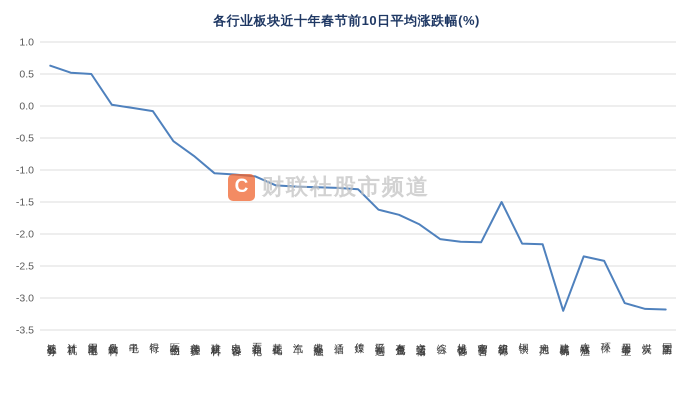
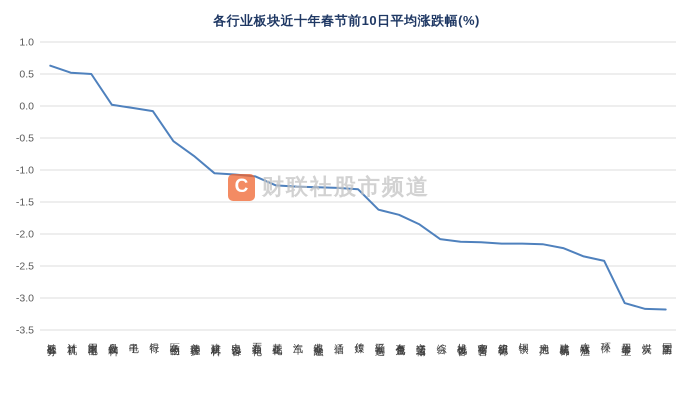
纺织服饰: -1.5 -> -2.1
建筑装饰: -3.2 -> -2.2
